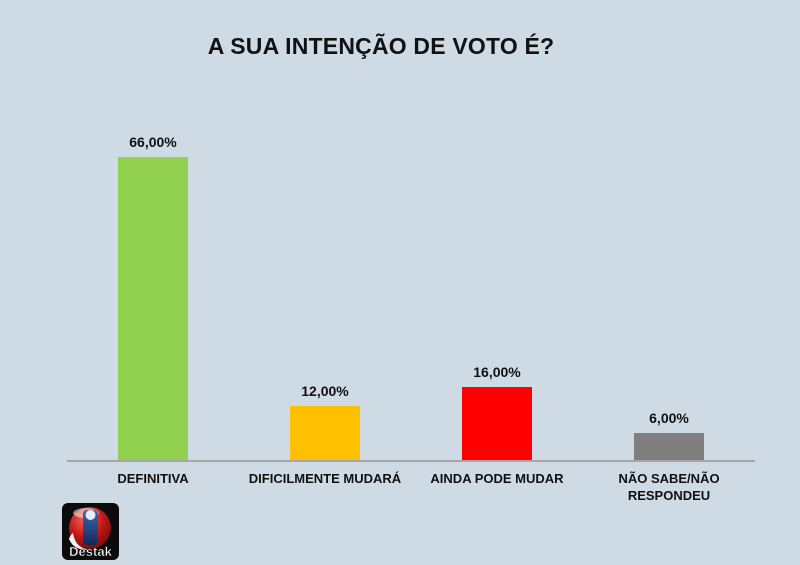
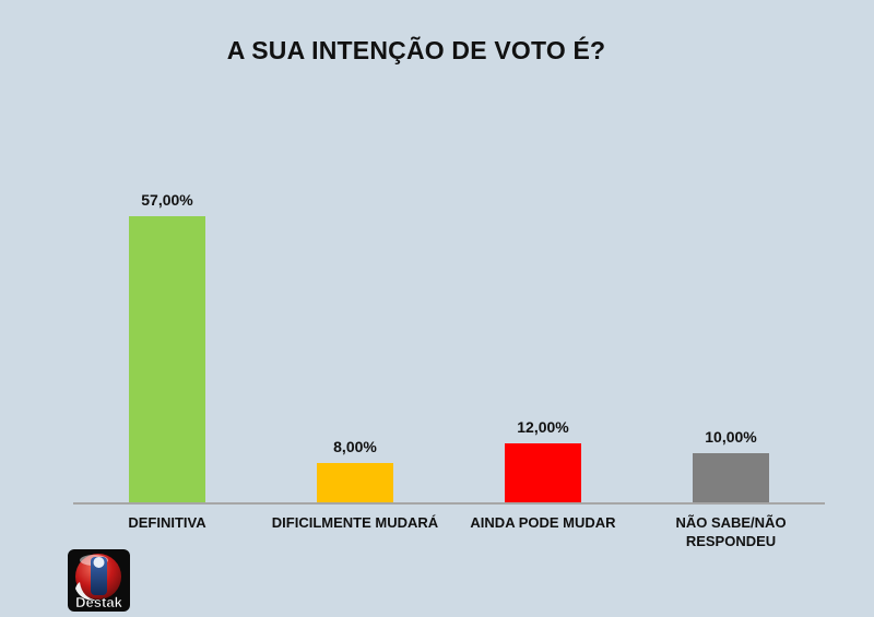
DEFINITIVA: 66,00% -> 57,00%
DIFICILMENTE MUDARÁ: 12,00% -> 8,00%
AINDA PODE MUDAR: 16,00% -> 12,00%
NÃO SABE/NÃO RESPONDEU: 6,00% -> 10,00%
